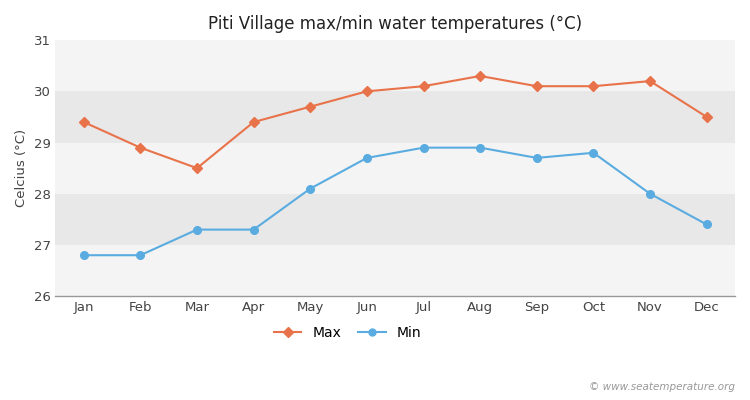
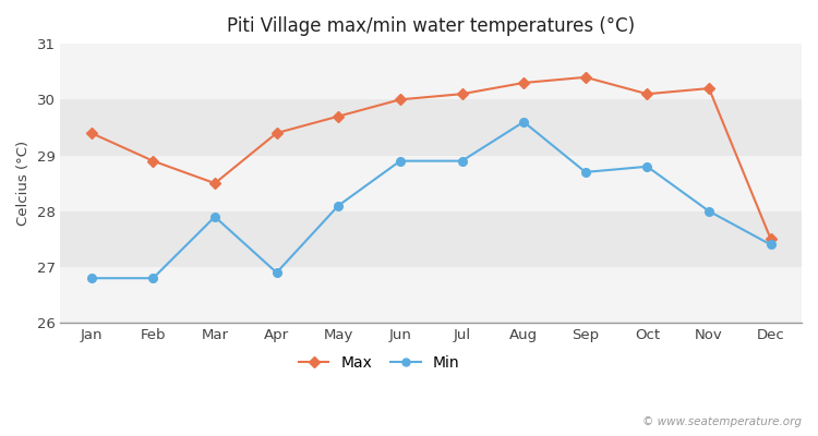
Min/Mar: 27.3 -> 27.9
Min/Apr: 27.3 -> 26.9
Min/Jun: 28.7 -> 28.9
Min/Aug: 28.9 -> 29.6
Max/Sep: 30.1 -> 30.4
Max/Dec: 29.5 -> 27.5
